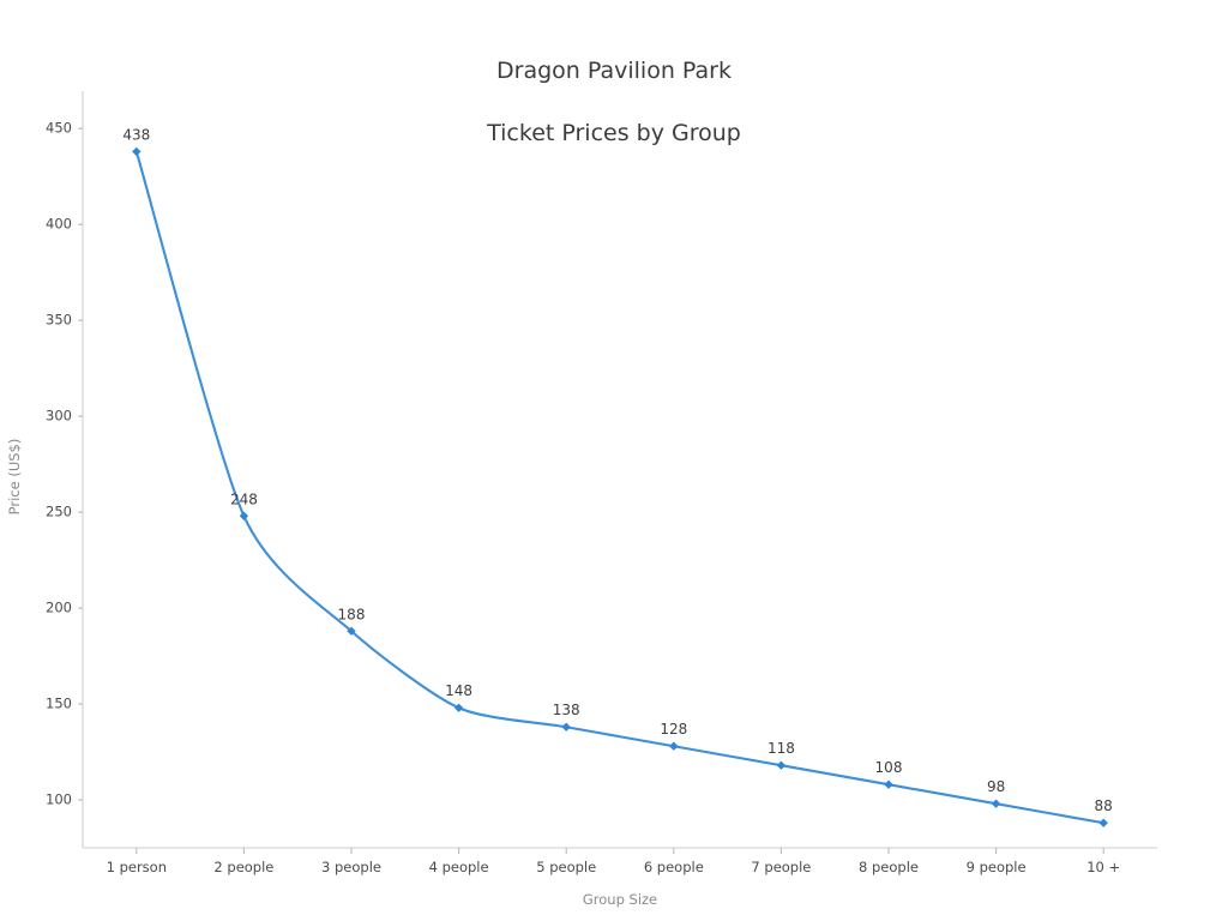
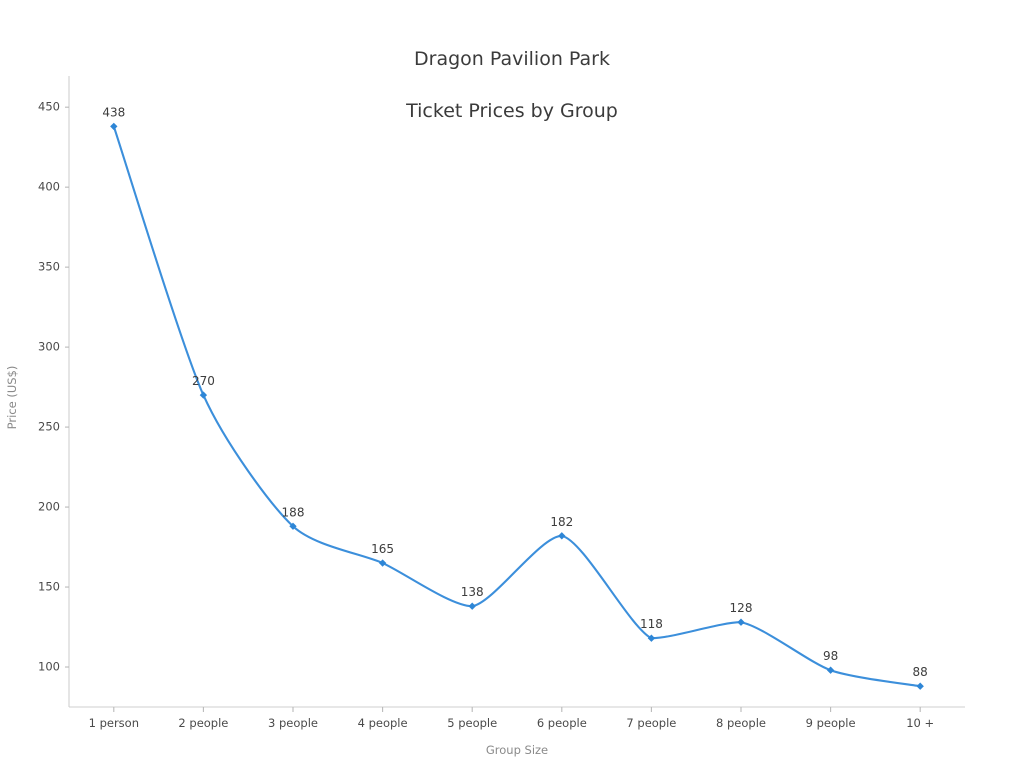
2 people: 248 -> 270
4 people: 148 -> 165
6 people: 128 -> 182
8 people: 108 -> 128
